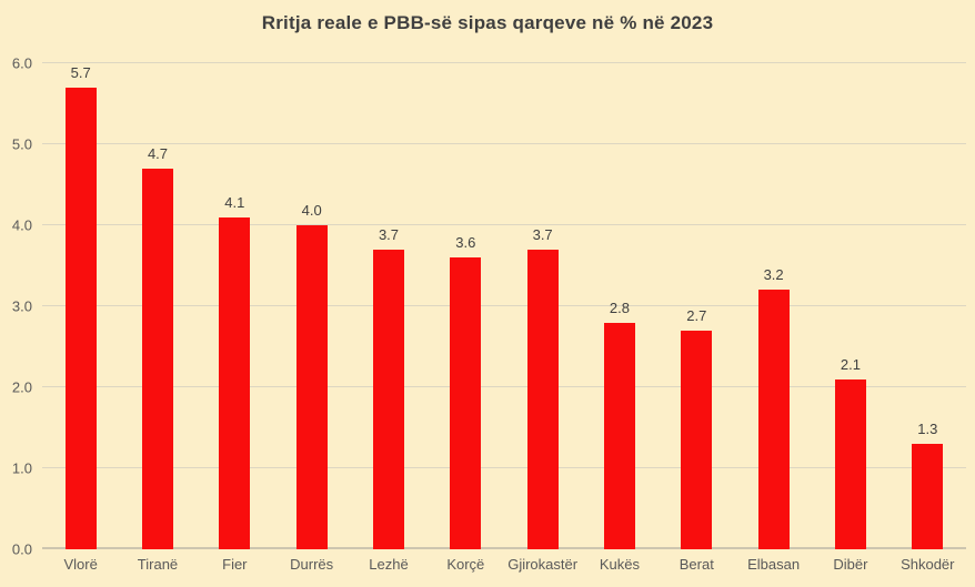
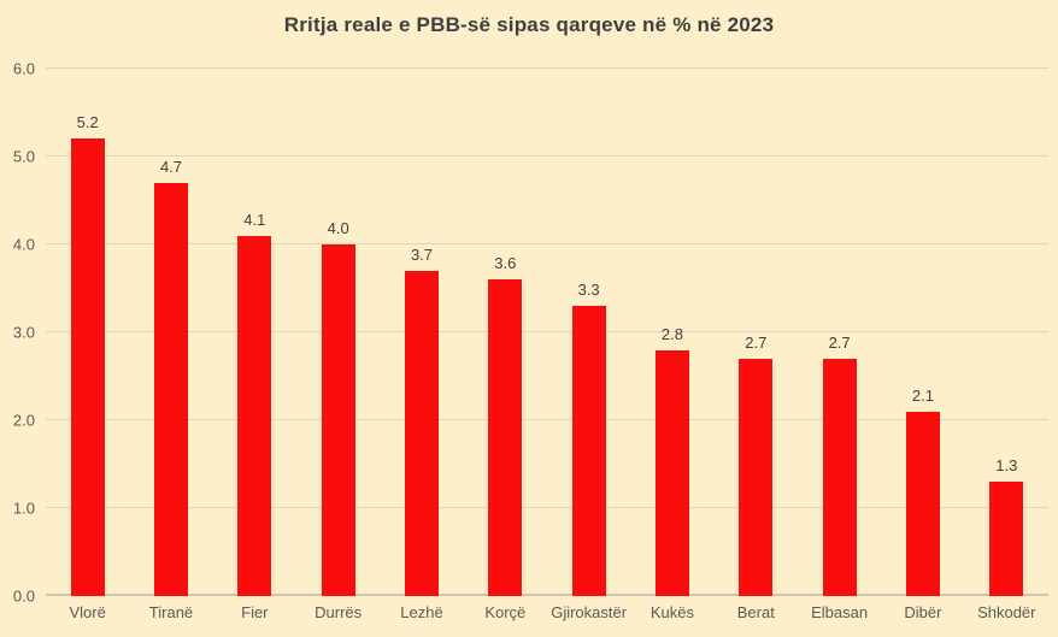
Vlorë: 5.7 -> 5.2
Gjirokastër: 3.7 -> 3.3
Elbasan: 3.2 -> 2.7
